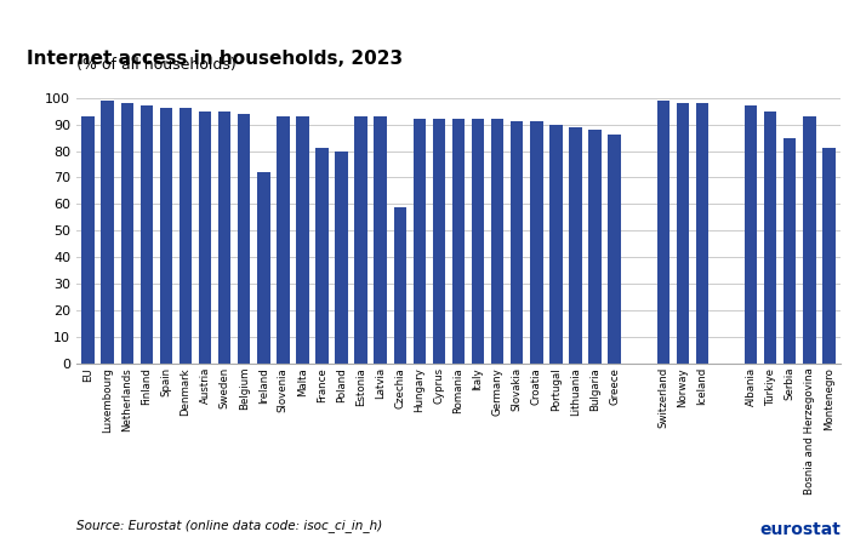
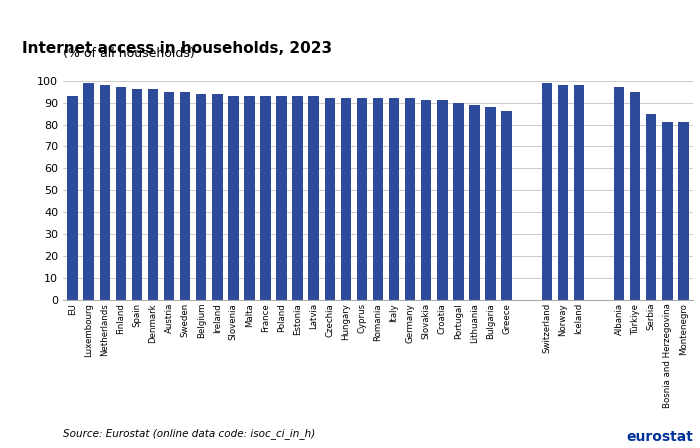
Ireland: 72 -> 94
France: 81 -> 93
Poland: 80 -> 93
Czechia: 59 -> 92
Bosnia and Herzegovina: 93 -> 81
